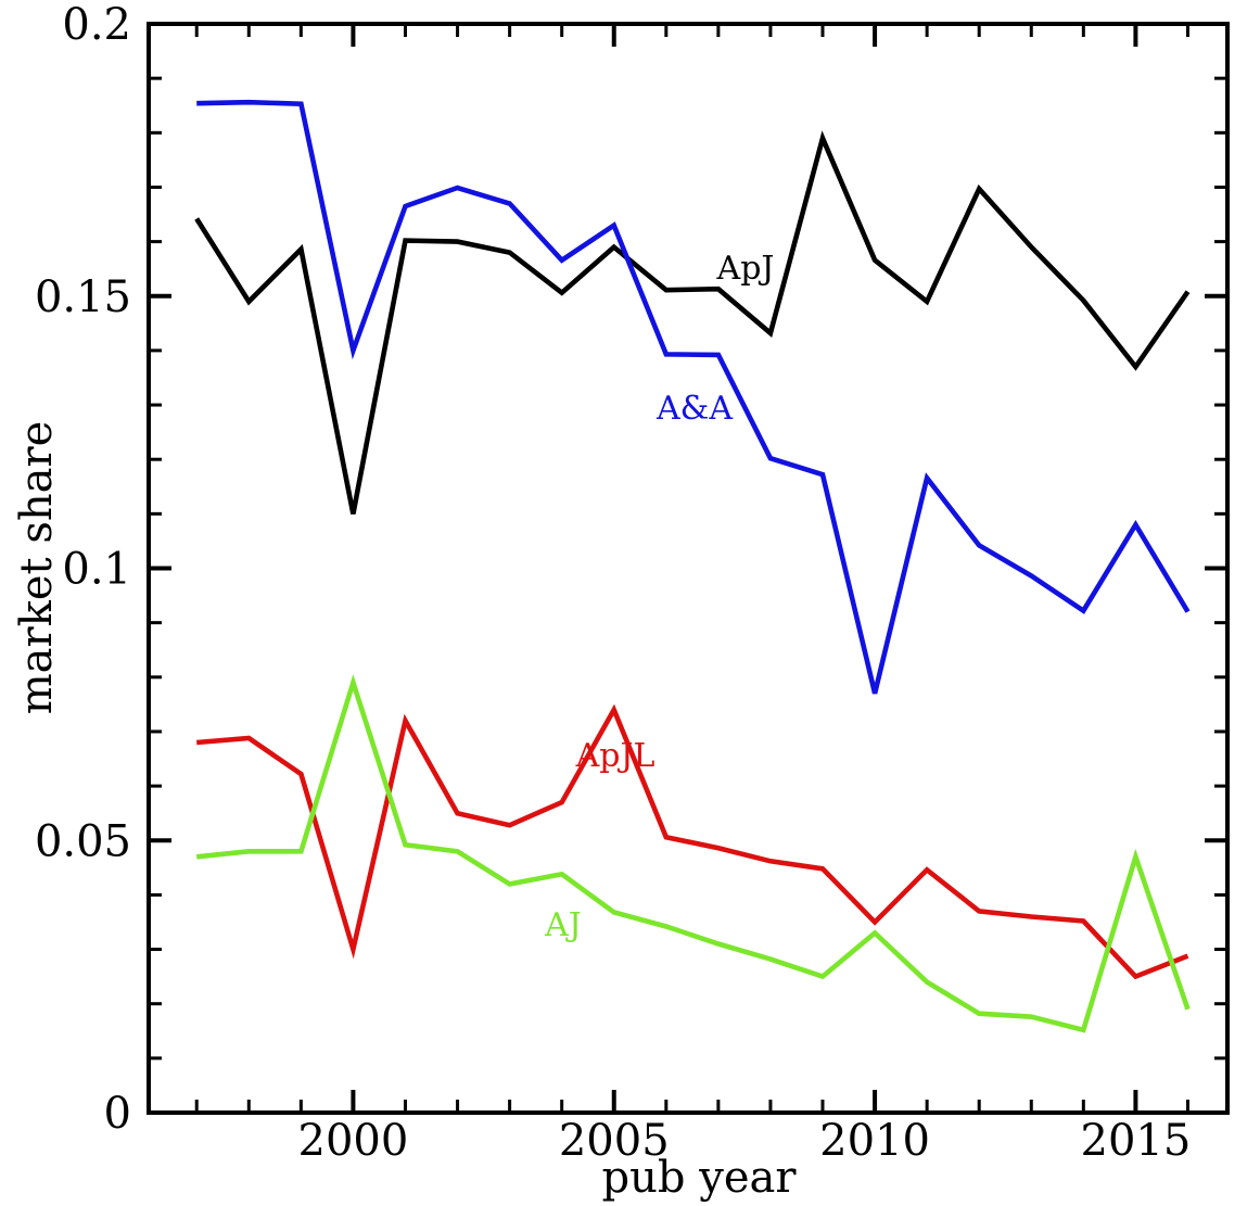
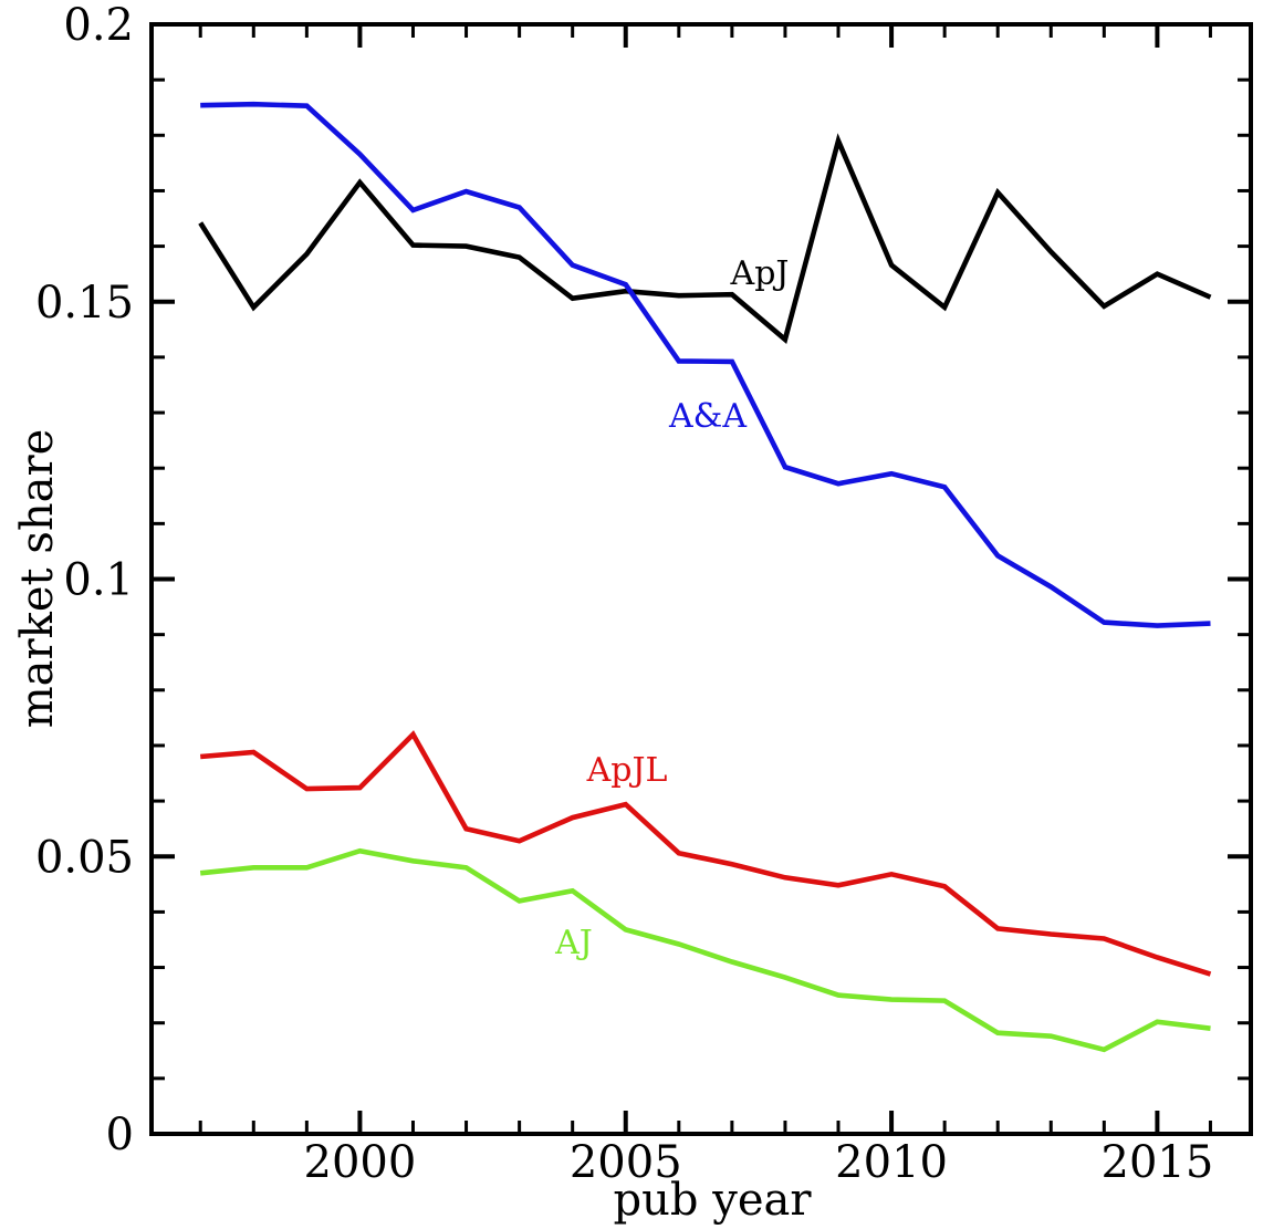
ApJ/2000: 0.110 -> 0.172
A&A/2000: 0.140 -> 0.177
ApJL/2000: 0.030 -> 0.062
AJ/2000: 0.079 -> 0.051
ApJ/2005: 0.159 -> 0.152
A&A/2005: 0.163 -> 0.153
ApJL/2005: 0.074 -> 0.059
A&A/2010: 0.077 -> 0.119
ApJL/2010: 0.035 -> 0.047
AJ/2010: 0.033 -> 0.024
ApJ/2015: 0.137 -> 0.155
A&A/2015: 0.108 -> 0.092
ApJL/2015: 0.025 -> 0.032
AJ/2015: 0.047 -> 0.020
